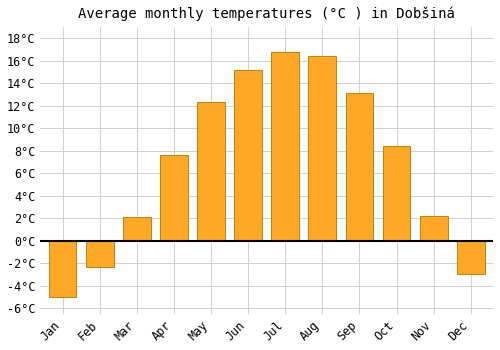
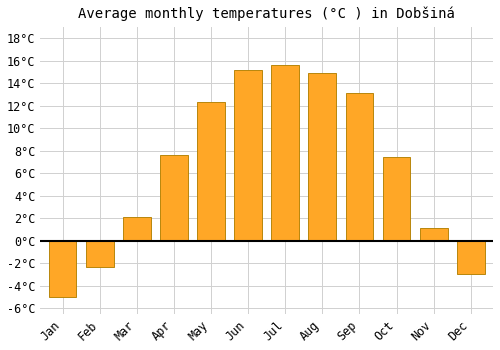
Jul: 16.8°C -> 15.6°C
Aug: 16.4°C -> 14.9°C
Oct: 8.4°C -> 7.4°C
Nov: 2.2°C -> 1.1°C
